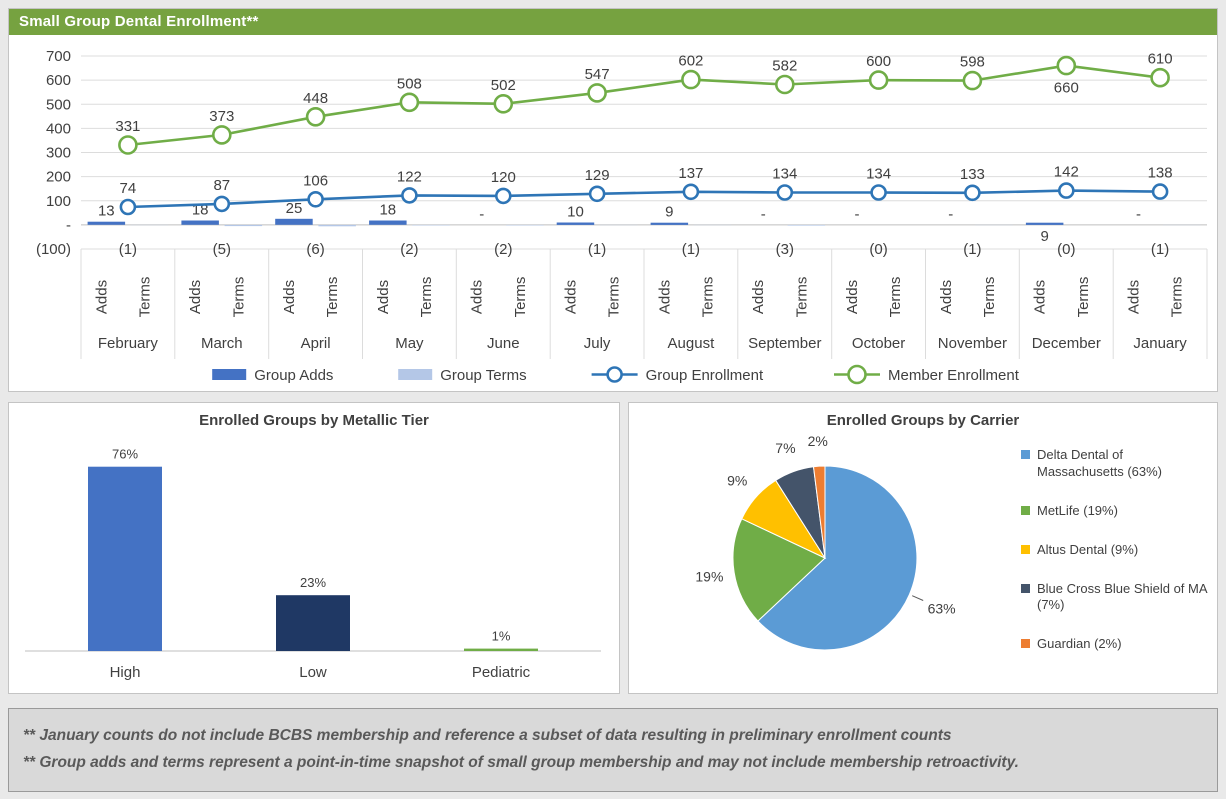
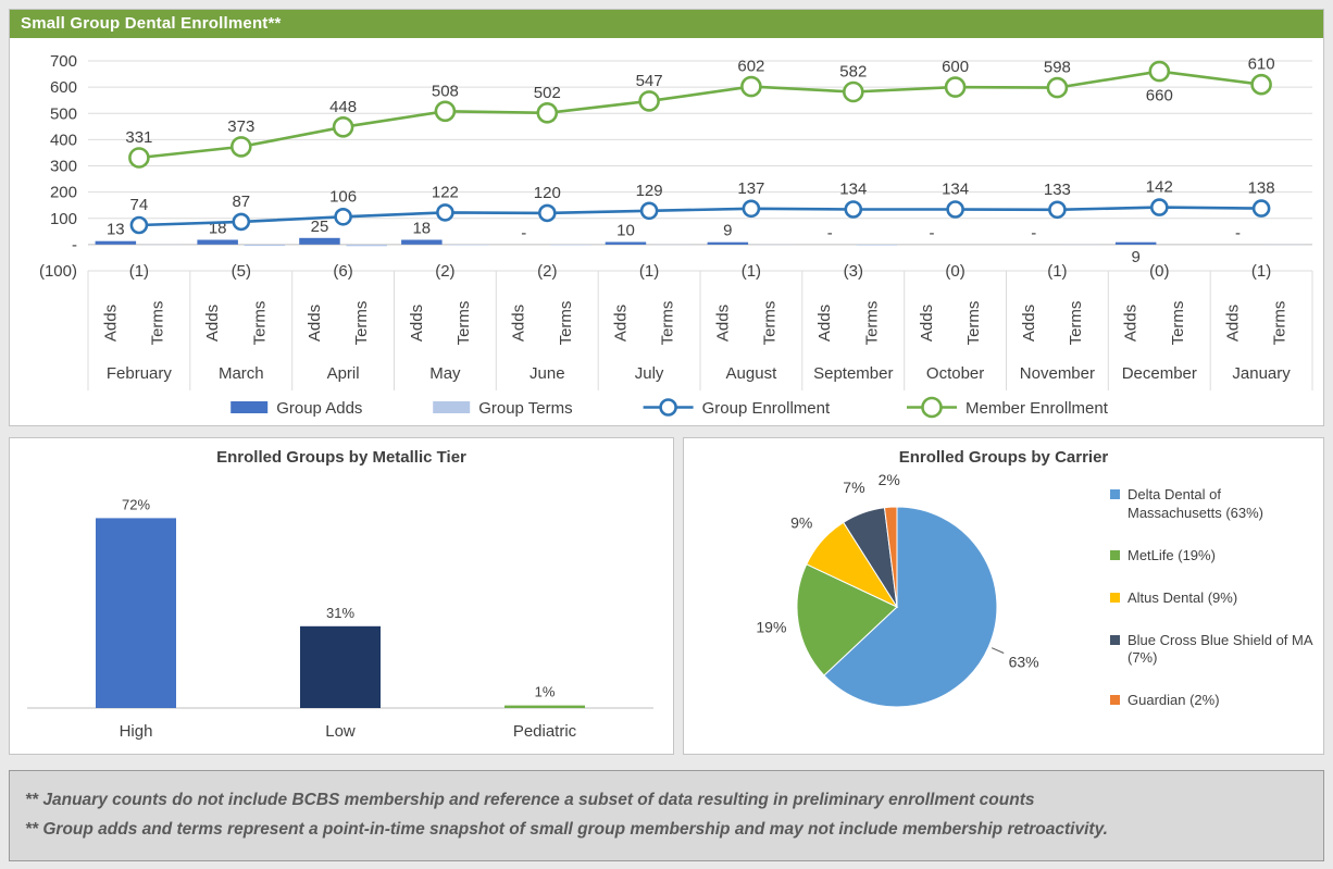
Enrolled Groups by Metallic Tier/High: 76% -> 72%
Enrolled Groups by Metallic Tier/Low: 23% -> 31%
